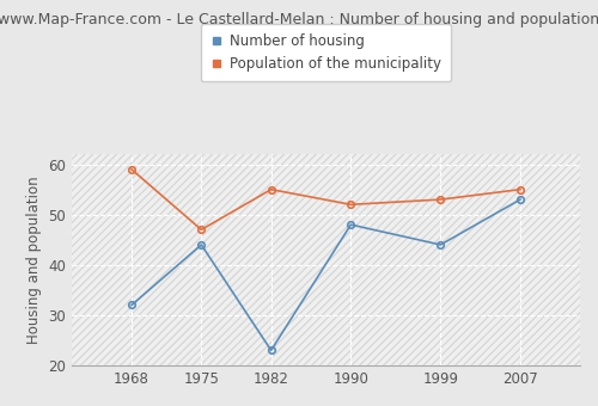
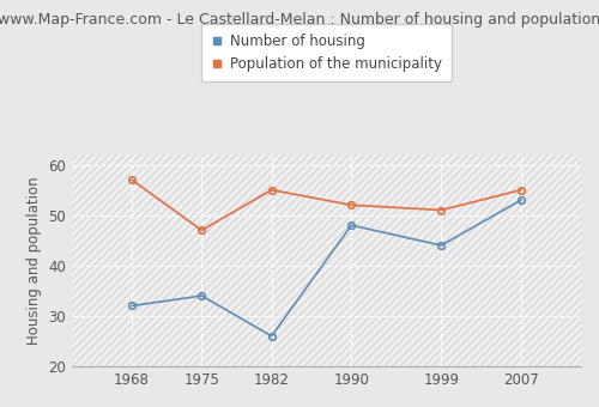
Population of the municipality/1968: 59 -> 57
Number of housing/1975: 44 -> 34
Number of housing/1982: 23 -> 26
Population of the municipality/1999: 53 -> 51
